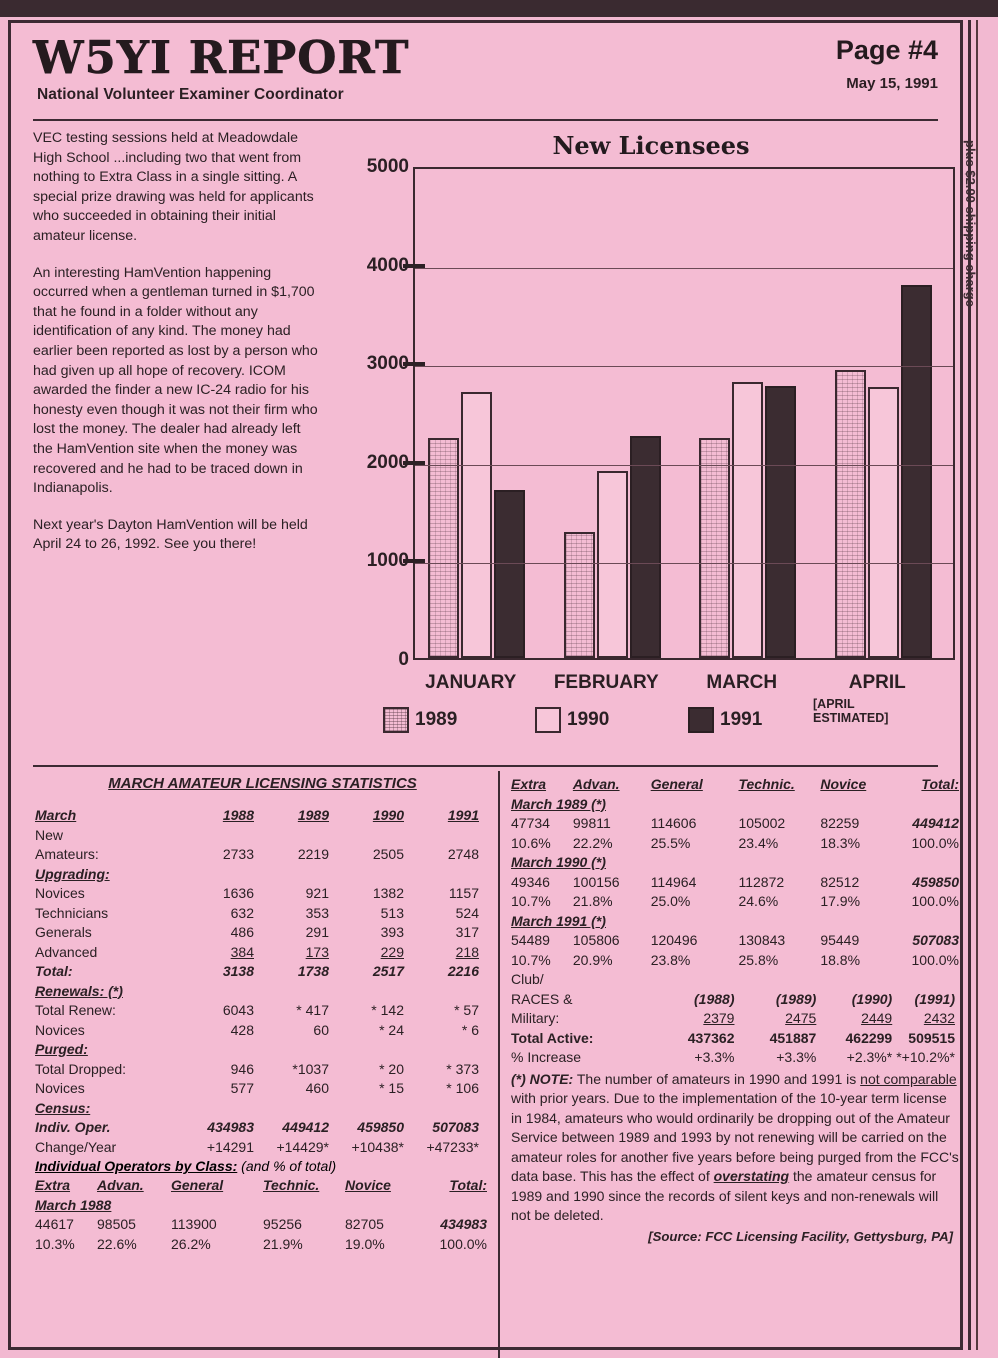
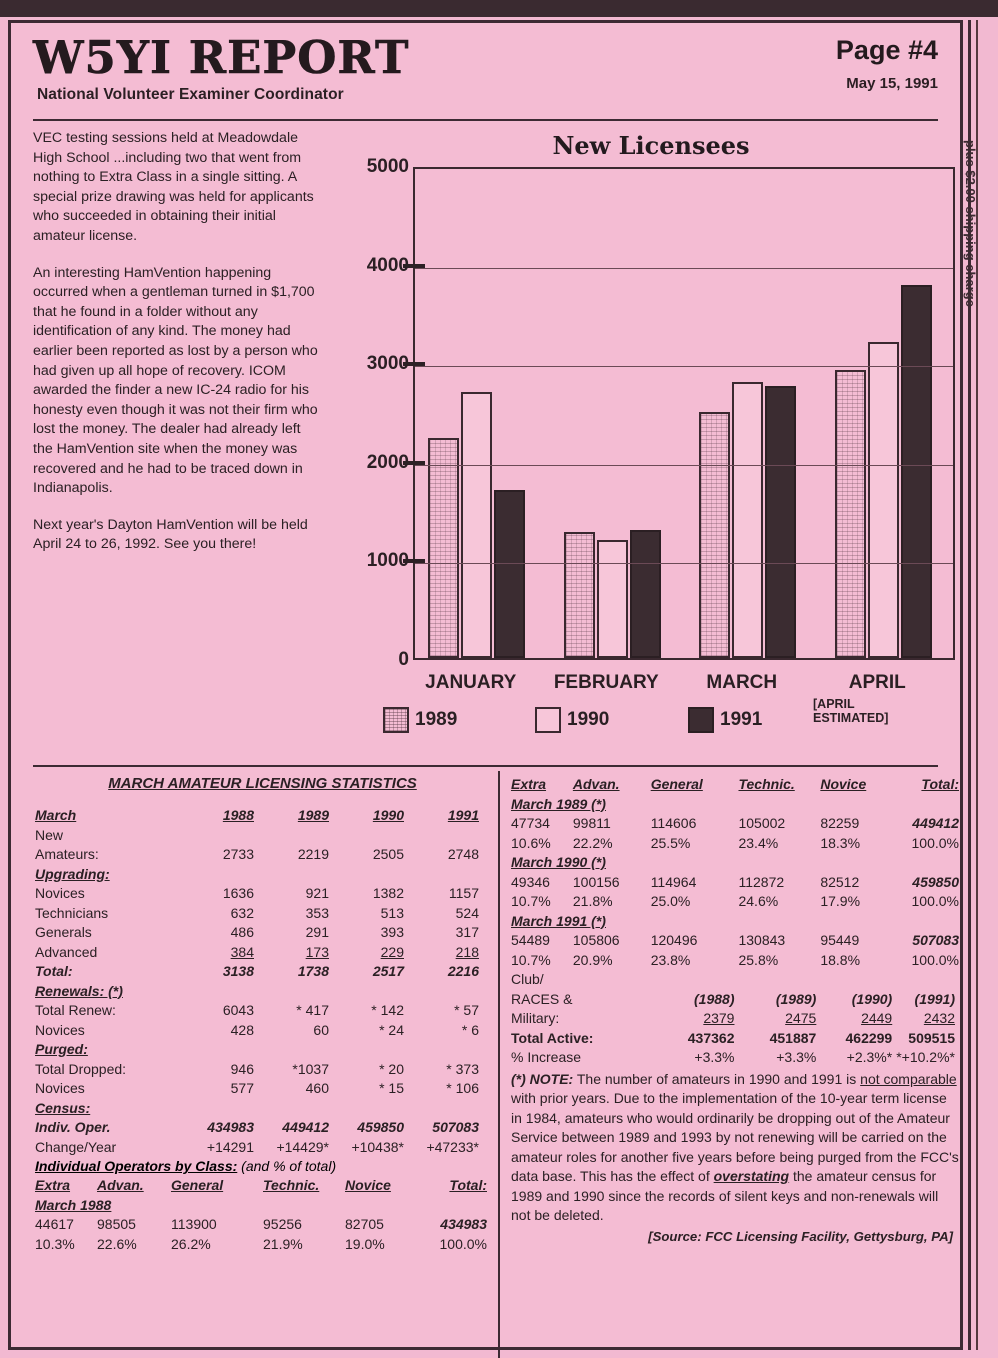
1990/FEBRUARY: 1900 -> 1200
1991/FEBRUARY: 2200 -> 1300
1989/MARCH: 2200 -> 2500
1990/APRIL: 2800 -> 3200
